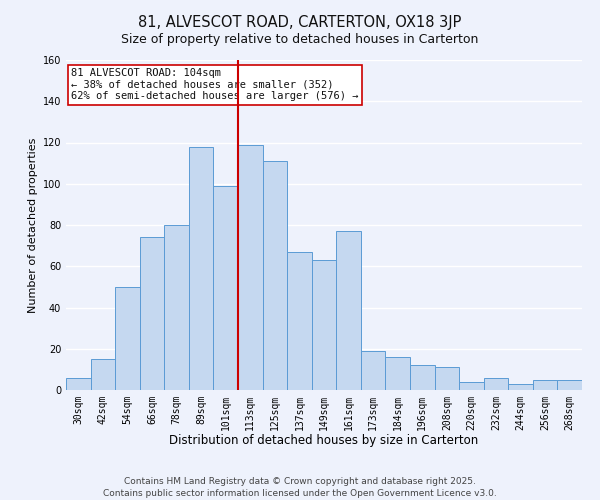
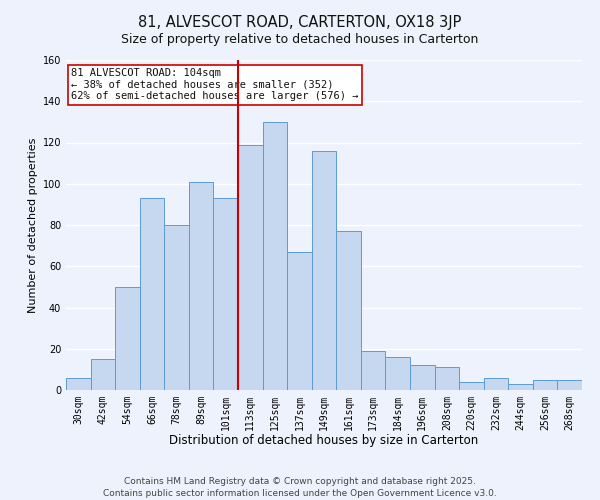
66sqm: 74 -> 93
89sqm: 118 -> 101
101sqm: 99 -> 93
125sqm: 111 -> 130
149sqm: 63 -> 116
